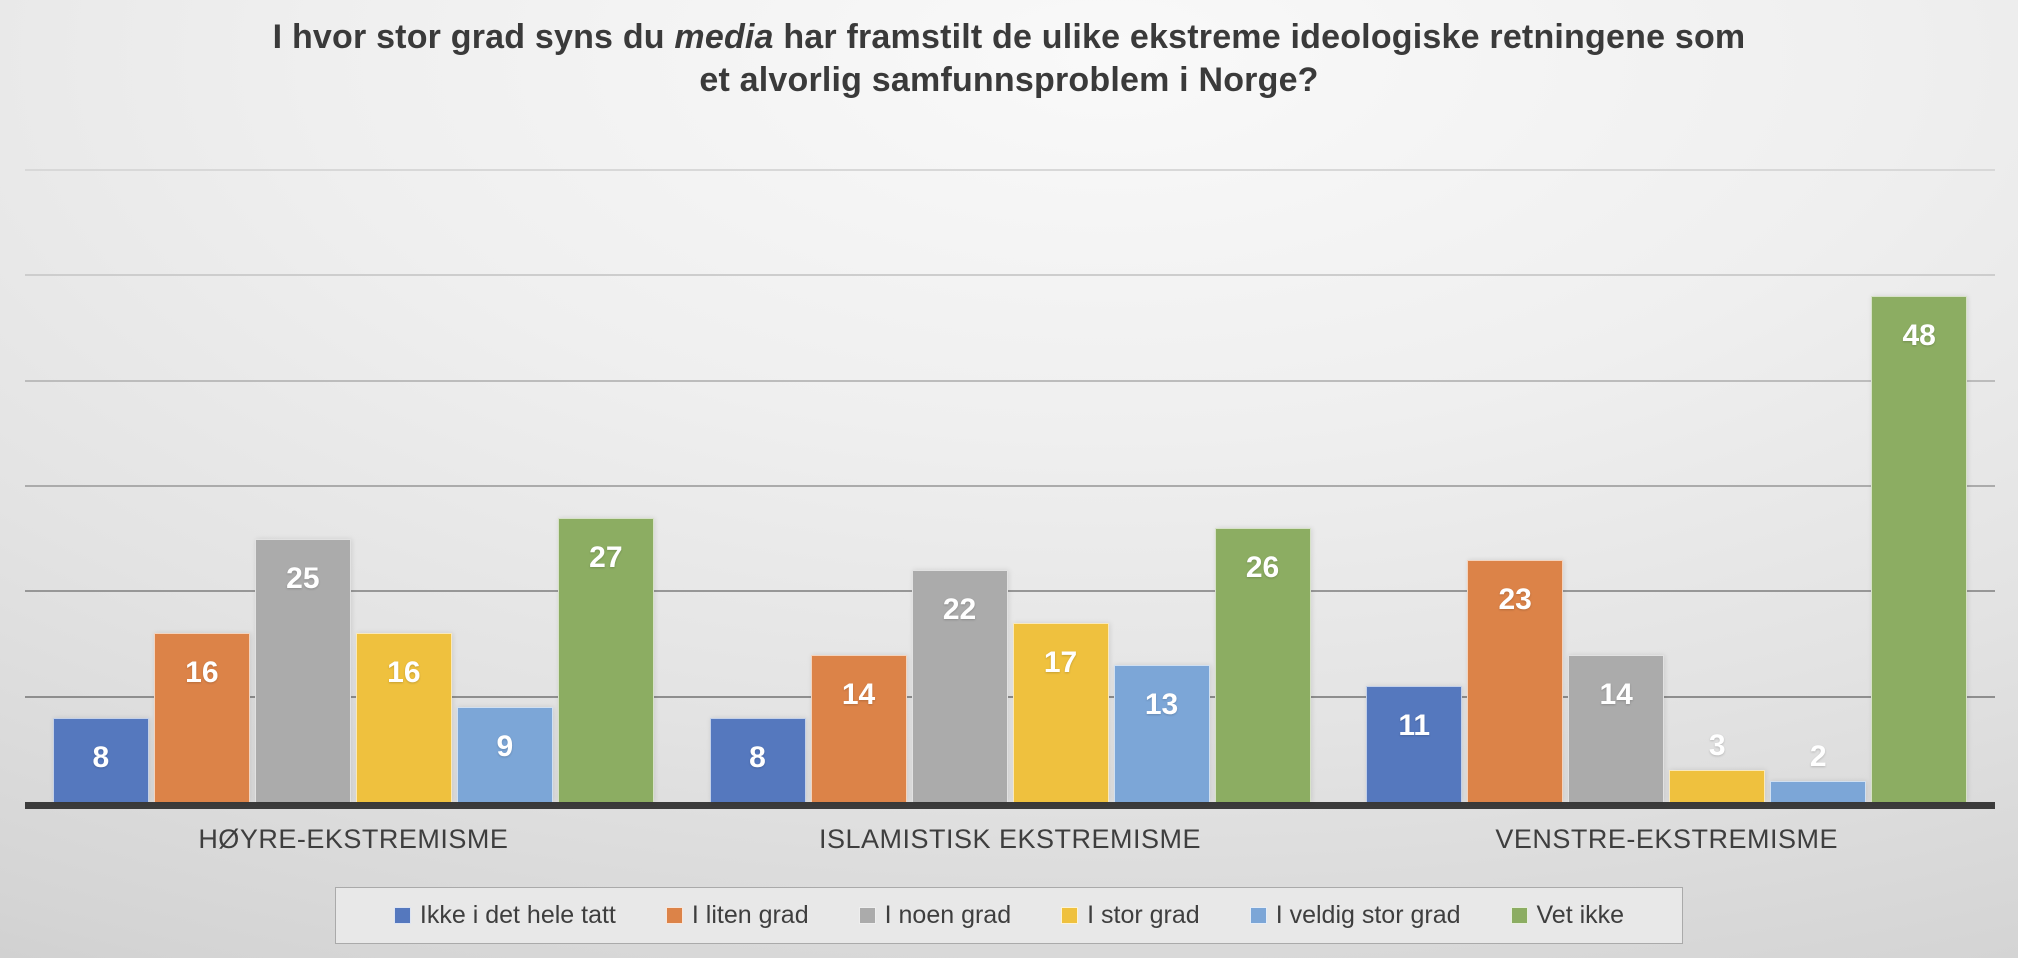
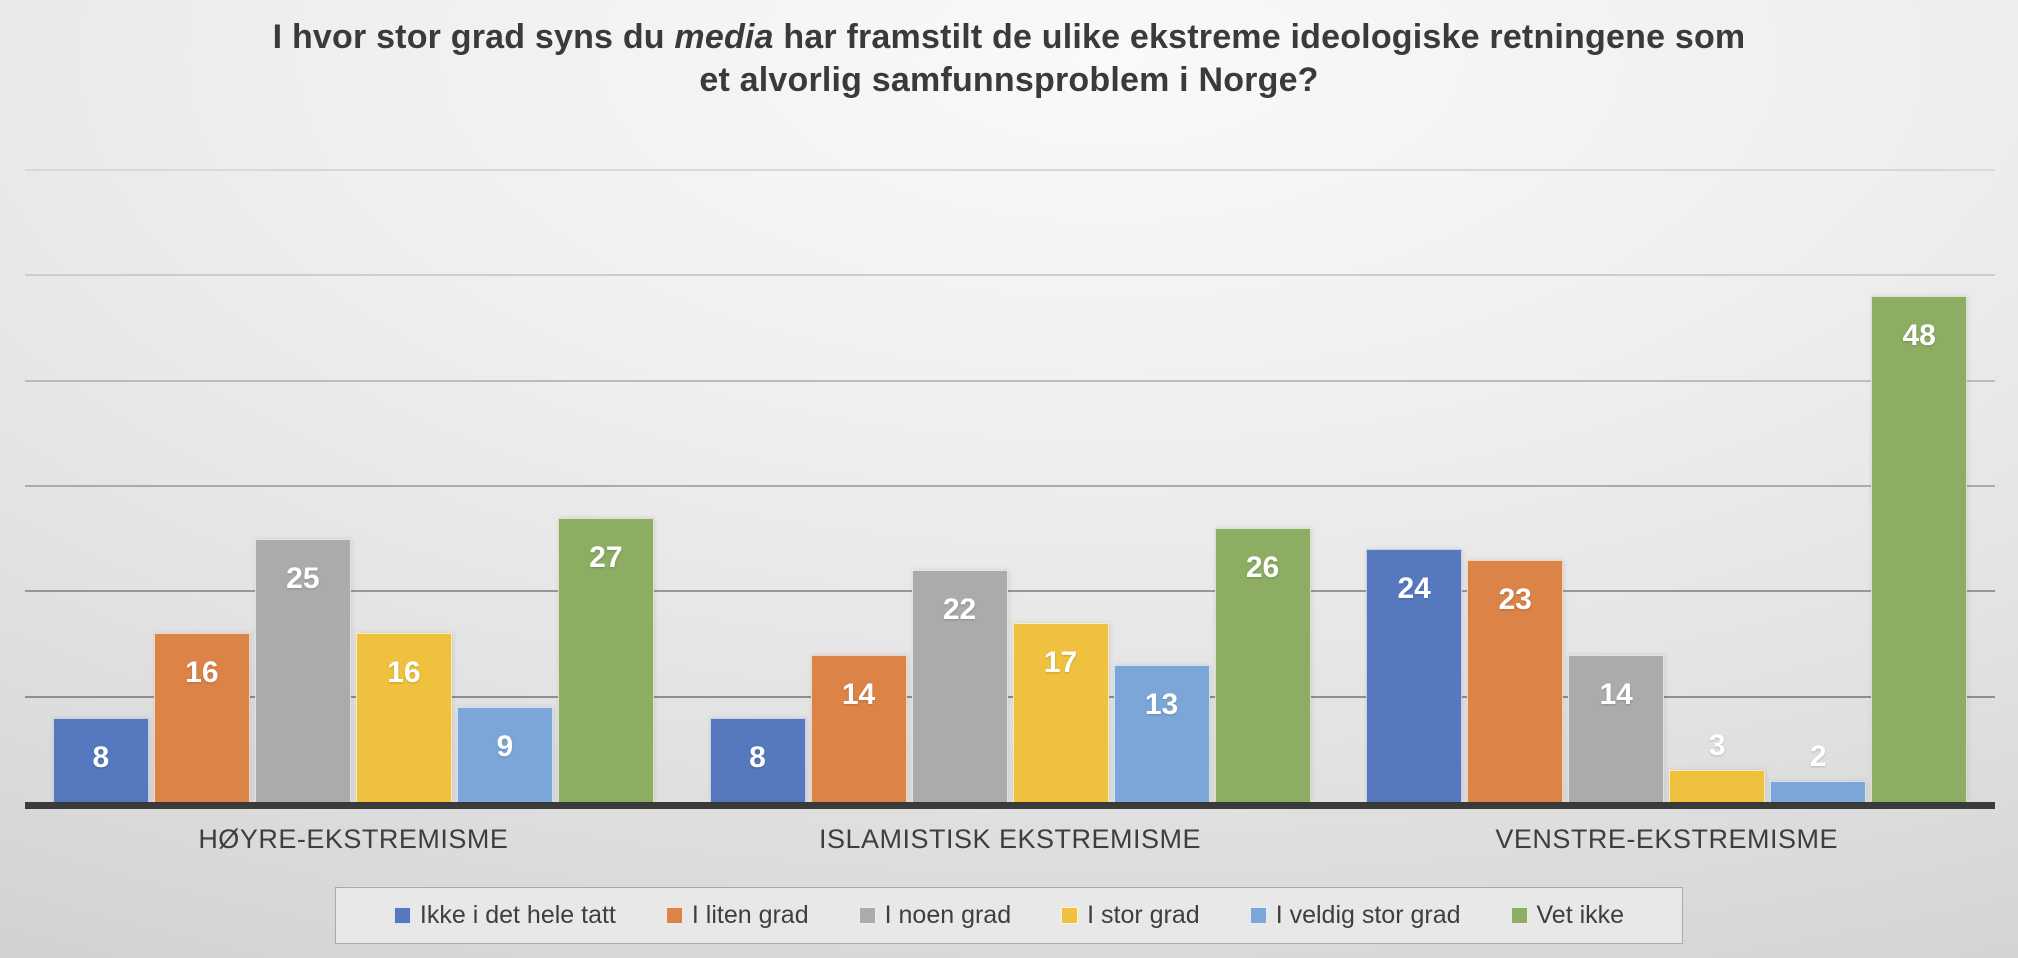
Ikke i det hele tatt/VENSTRE-EKSTREMISME: 11 -> 24
